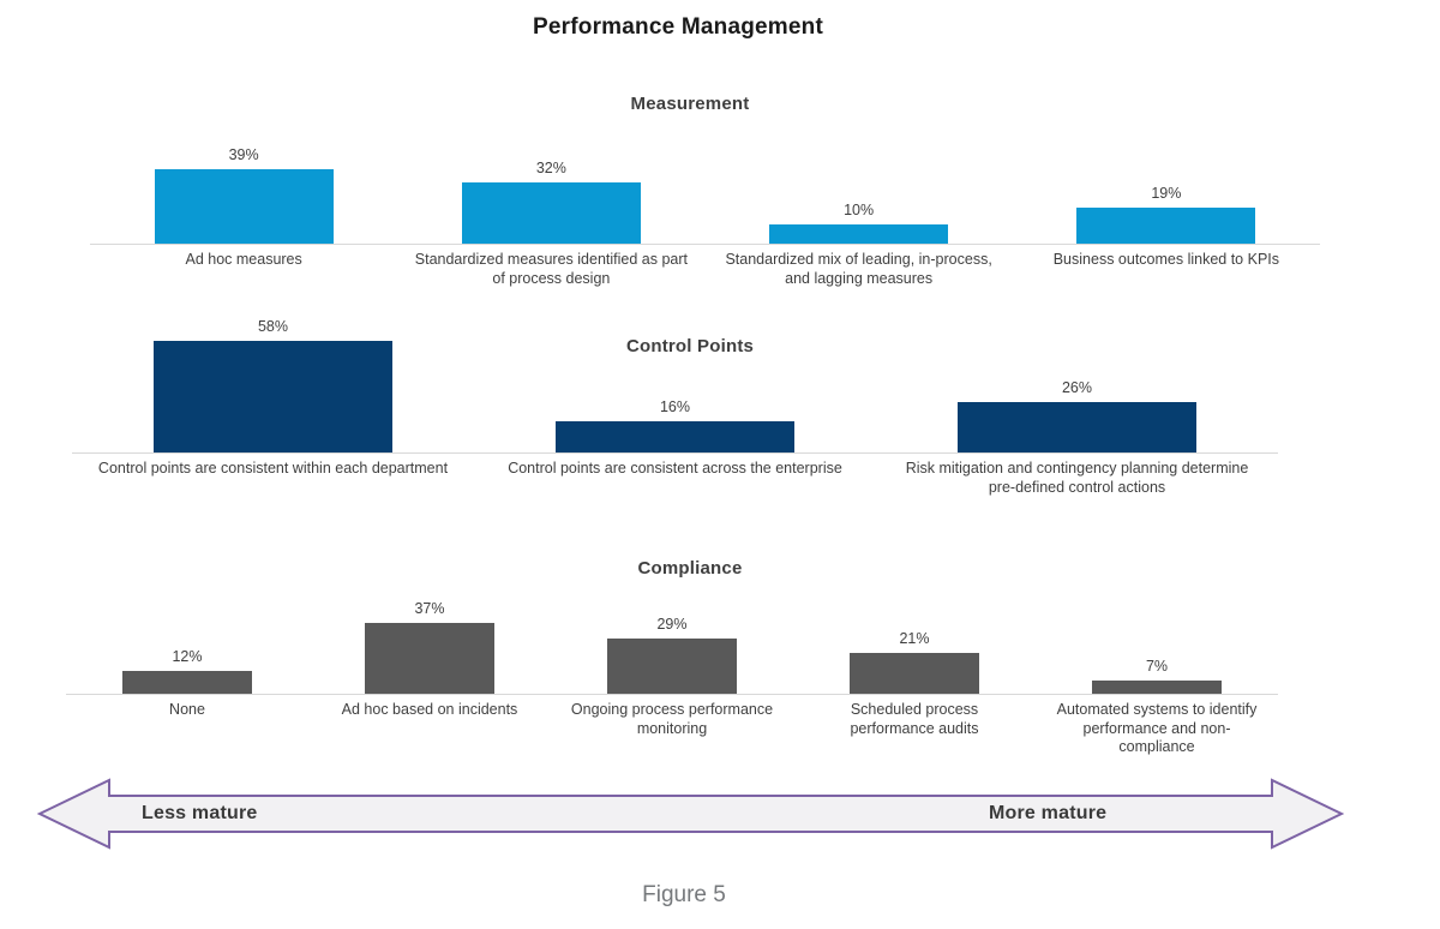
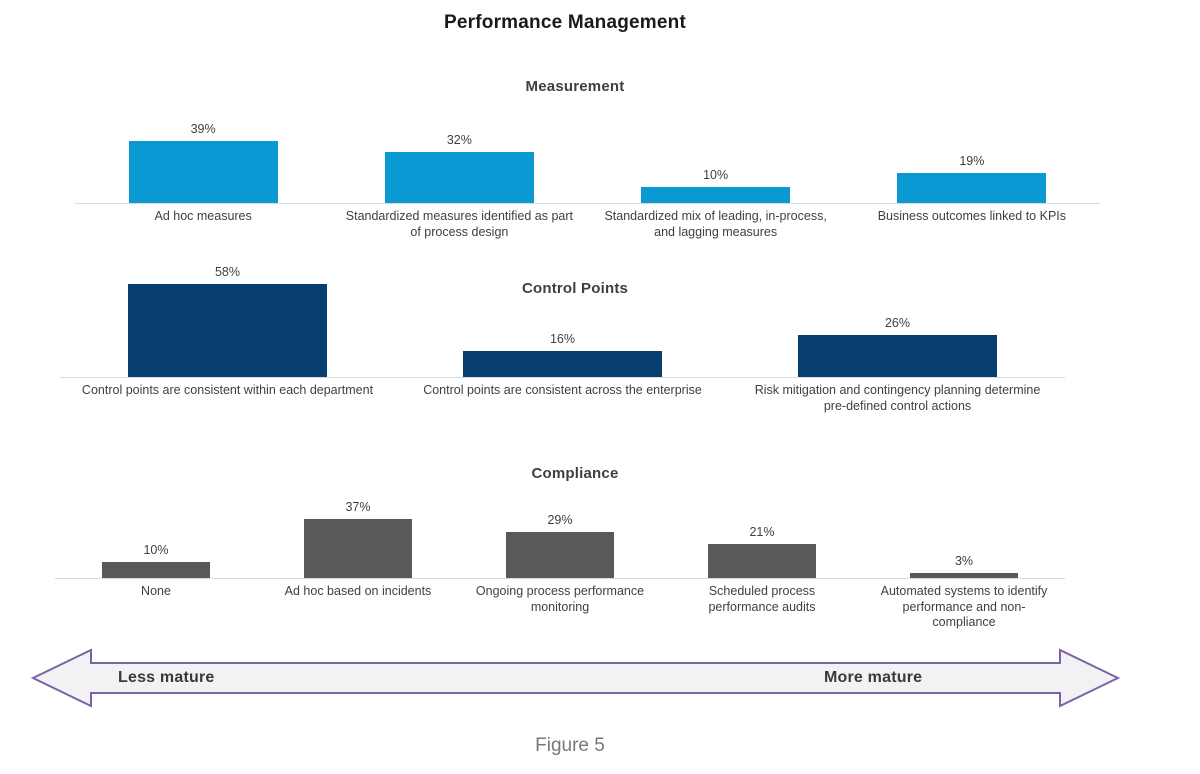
Compliance/None: 12% -> 10%
Compliance/Automated systems to identify performance and non-compliance: 7% -> 3%
